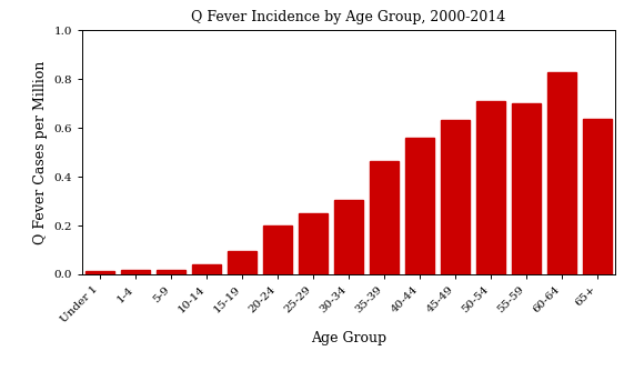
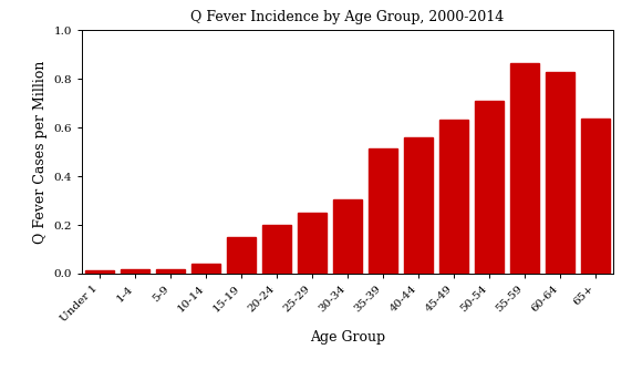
15-19: 0.095 -> 0.150
35-39: 0.463 -> 0.515
55-59: 0.700 -> 0.865
